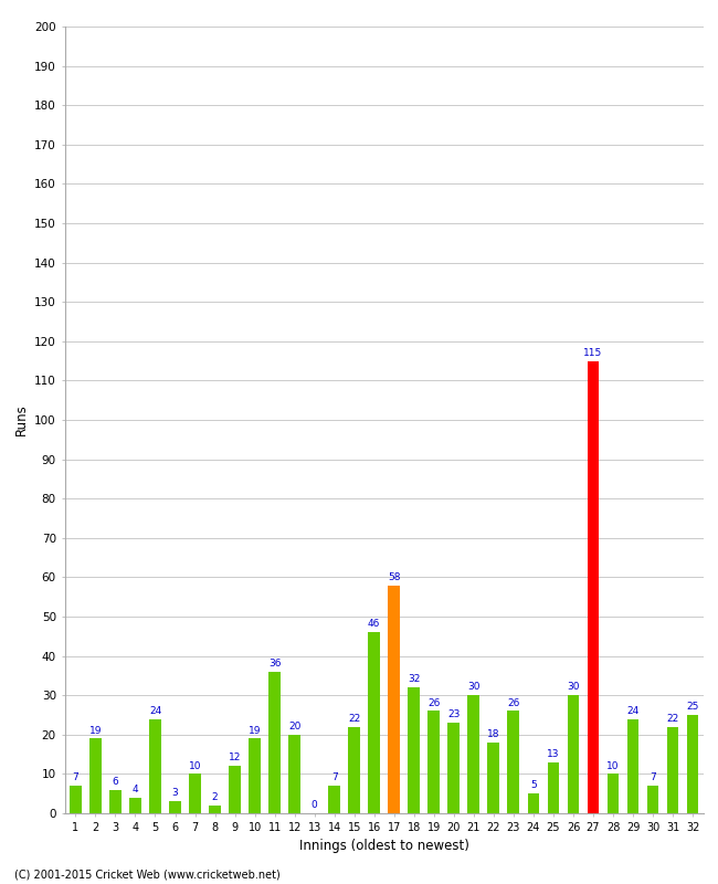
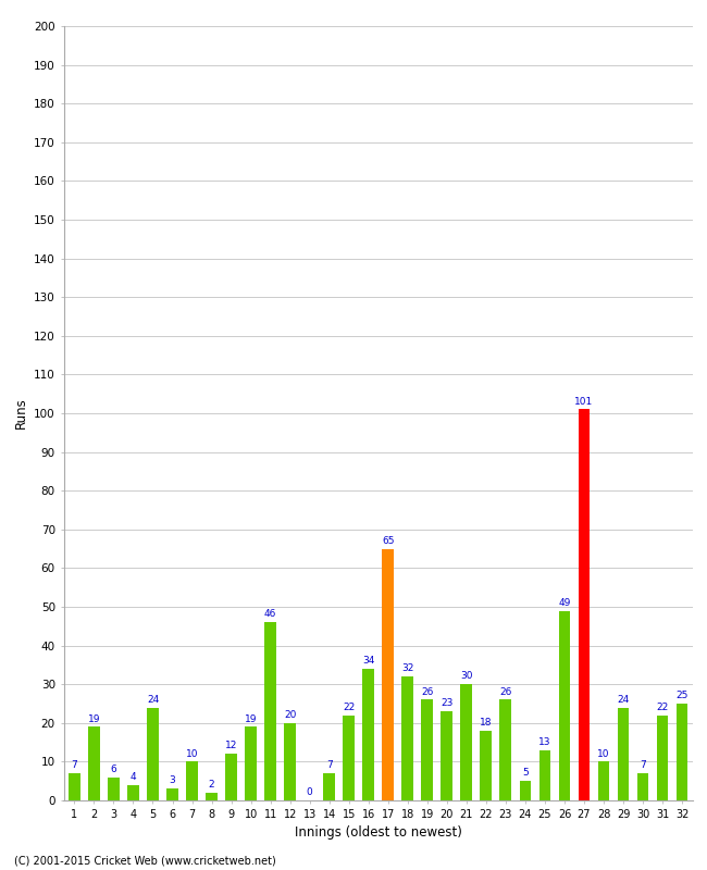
11: 36 -> 46
16: 46 -> 34
17: 58 -> 65
26: 30 -> 49
27: 115 -> 101
